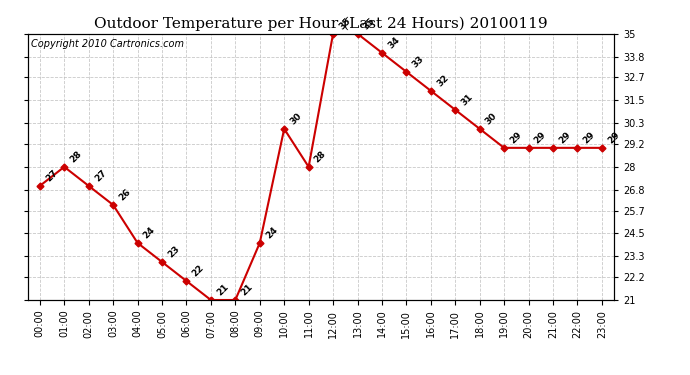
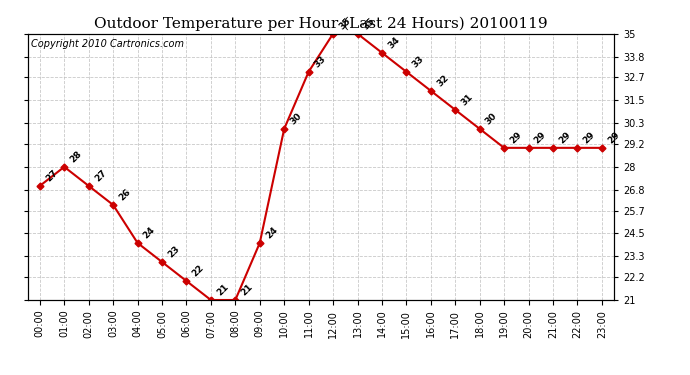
11:00: 28 -> 33
